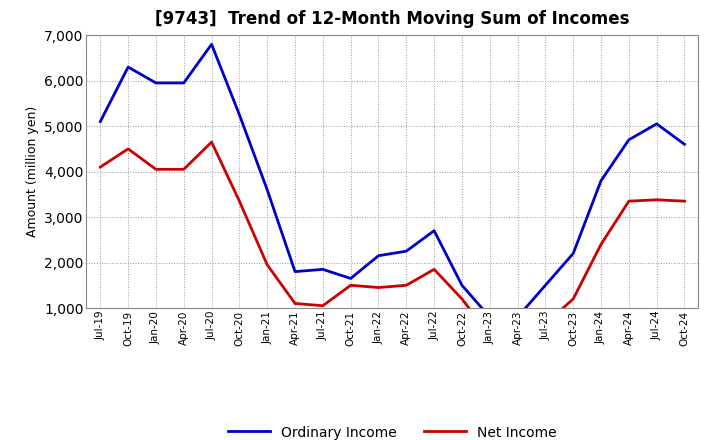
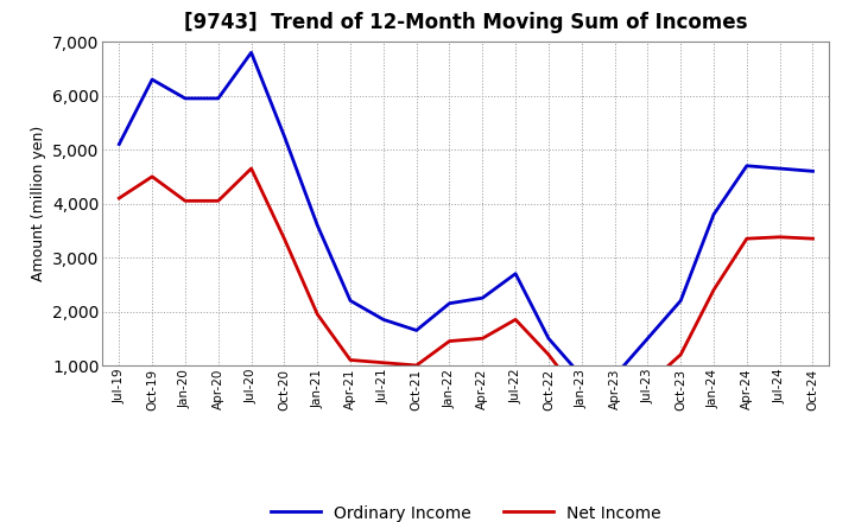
Ordinary Income/Apr-21: 1,800 -> 2,200
Net Income/Oct-21: 1,500 -> 1,000
Ordinary Income/Jul-24: 5,050 -> 4,650
